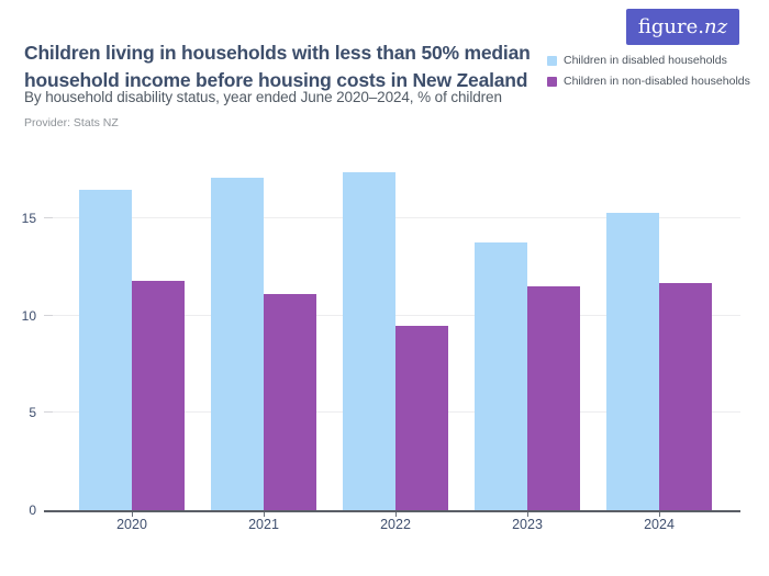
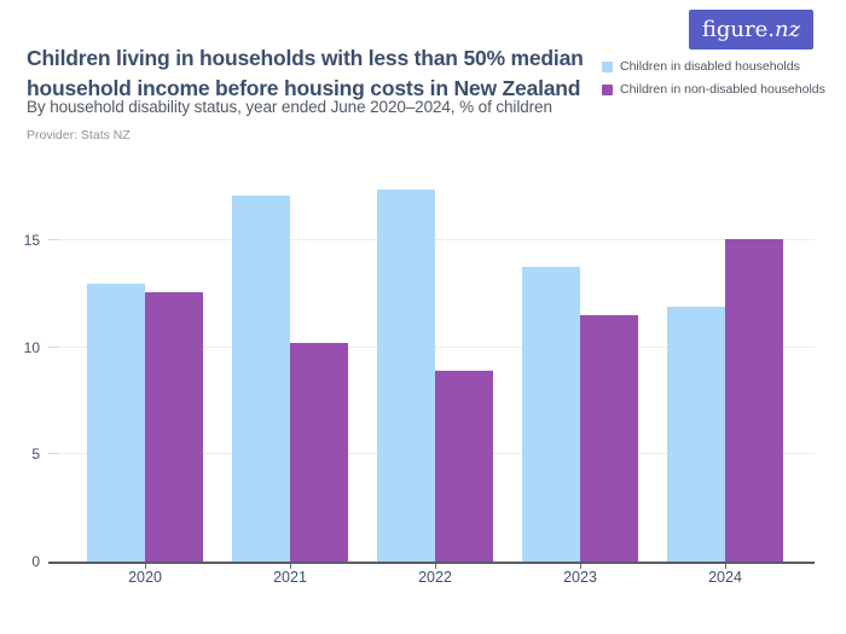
Children in disabled households/2020: 16.5 -> 13.0
Children in non-disabled households/2020: 11.8 -> 12.6
Children in non-disabled households/2021: 11.1 -> 10.2
Children in non-disabled households/2022: 9.5 -> 8.9
Children in disabled households/2024: 15.3 -> 11.9
Children in non-disabled households/2024: 11.7 -> 15.1
